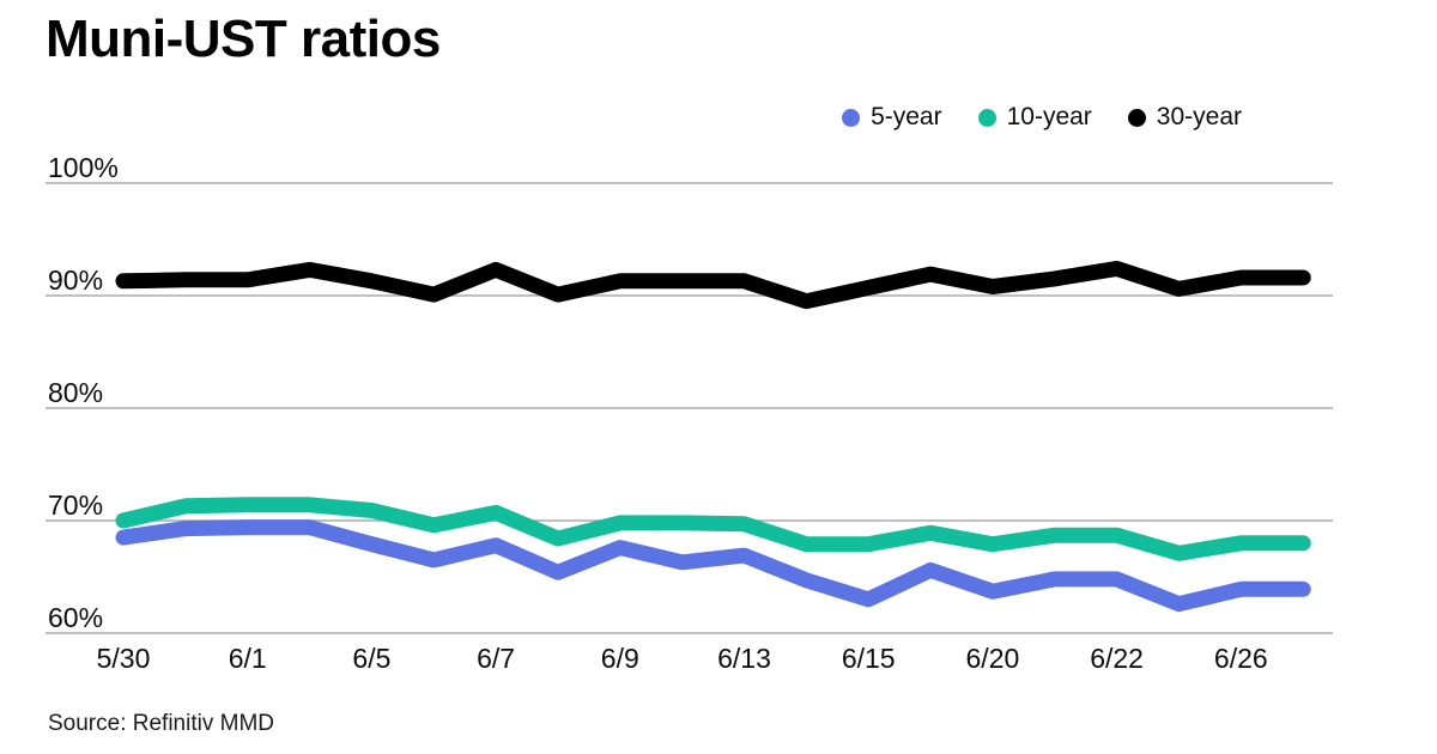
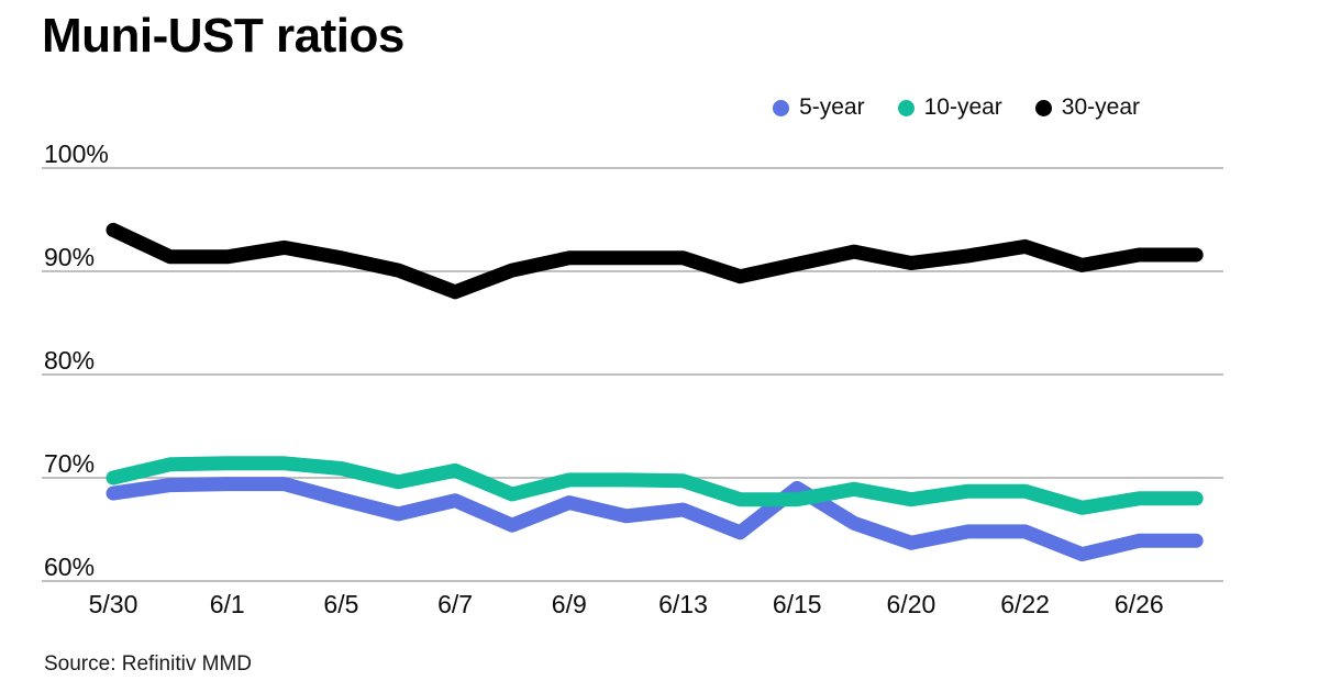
30-year/5/30: 91% -> 94%
30-year/6/7: 92% -> 88%
5-year/6/15: 63% -> 69%
